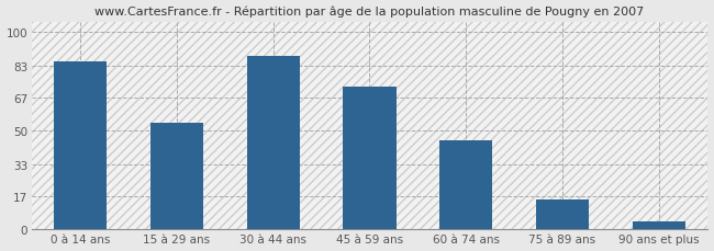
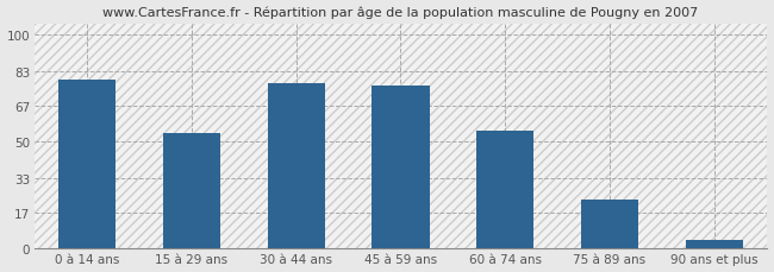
0 à 14 ans: 85 -> 79
30 à 44 ans: 88 -> 77
45 à 59 ans: 72 -> 76
60 à 74 ans: 45 -> 55
75 à 89 ans: 15 -> 23
